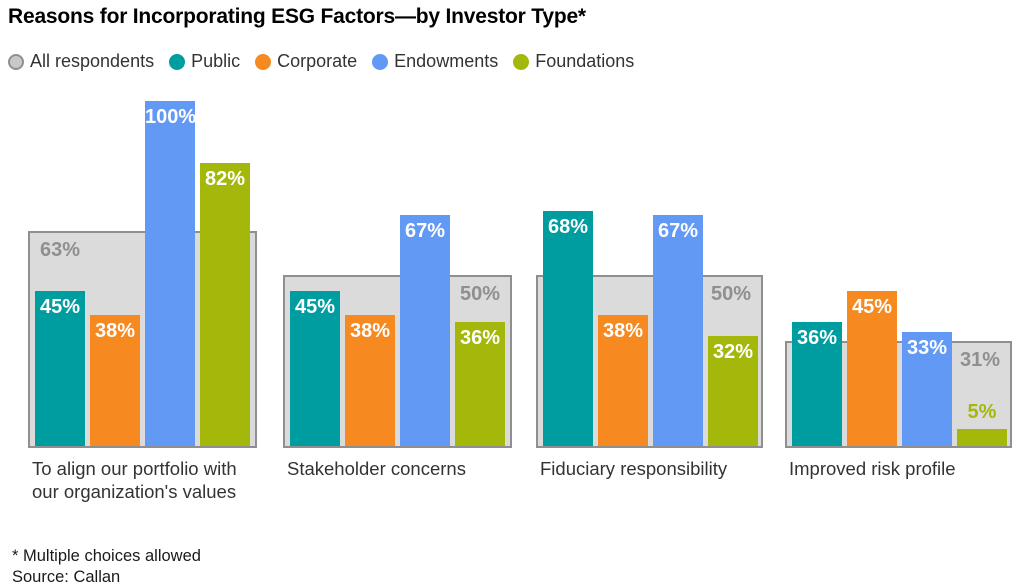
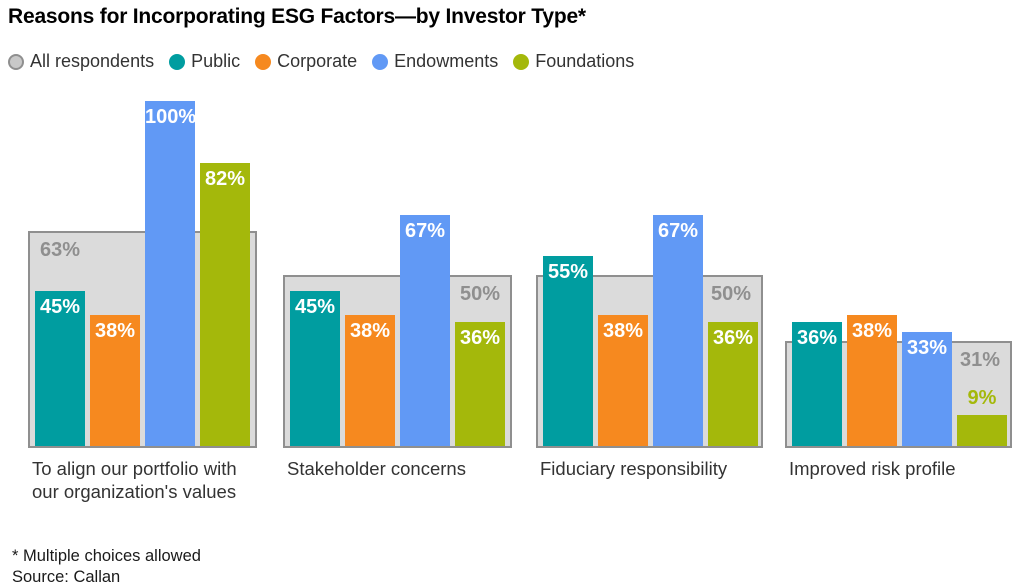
Public/Fiduciary responsibility: 68% -> 55%
Foundations/Fiduciary responsibility: 32% -> 36%
Corporate/Improved risk profile: 45% -> 38%
Foundations/Improved risk profile: 5% -> 9%
